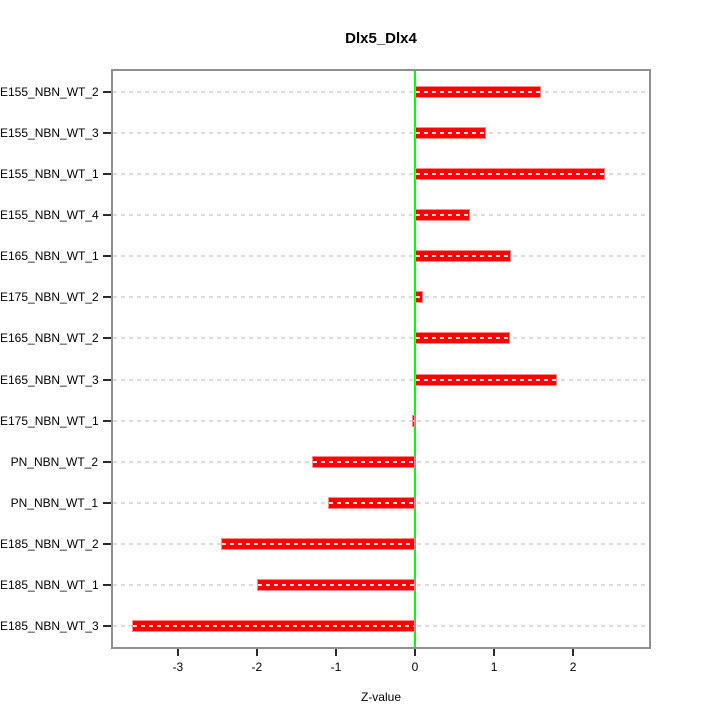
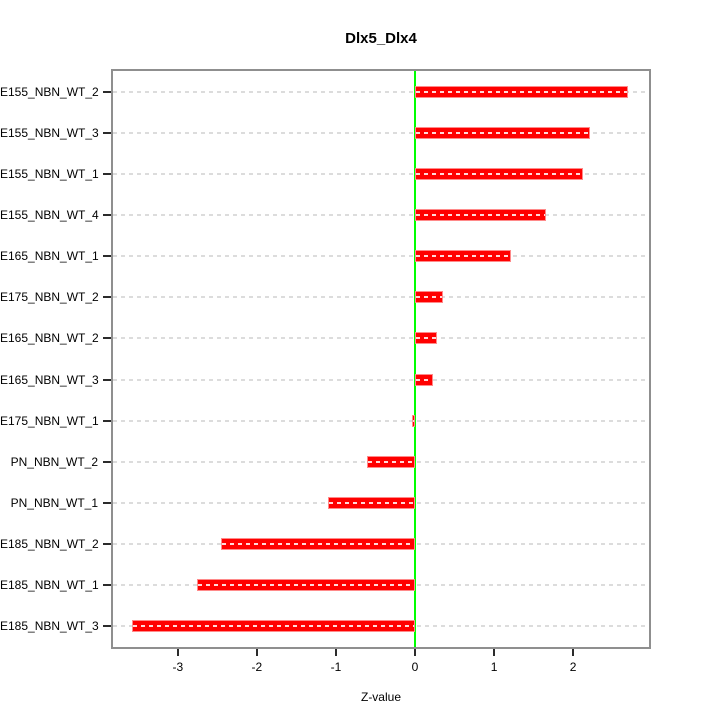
E155_NBN_WT_2: 1.6 -> 2.7
E155_NBN_WT_3: 0.9 -> 2.2
E155_NBN_WT_1: 2.4 -> 2.1
E155_NBN_WT_4: 0.7 -> 1.7
E175_NBN_WT_2: 0.1 -> 0.3
E165_NBN_WT_2: 1.2 -> 0.3
E165_NBN_WT_3: 1.8 -> 0.2
PN_NBN_WT_2: -1.3 -> -0.6
E185_NBN_WT_1: -2.0 -> -2.8
